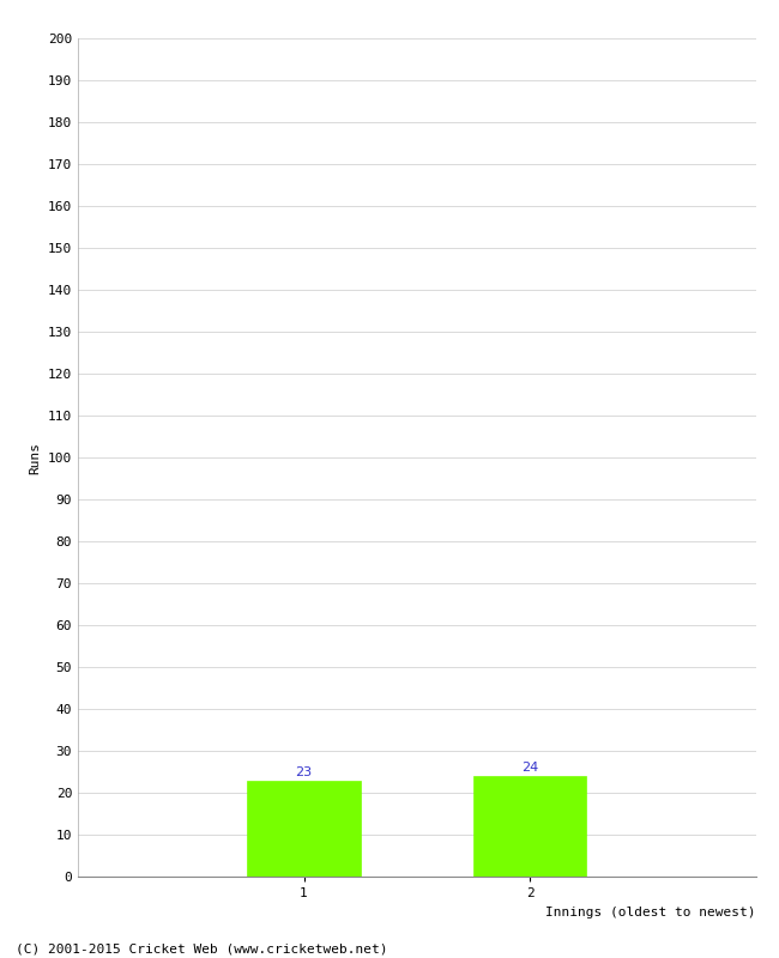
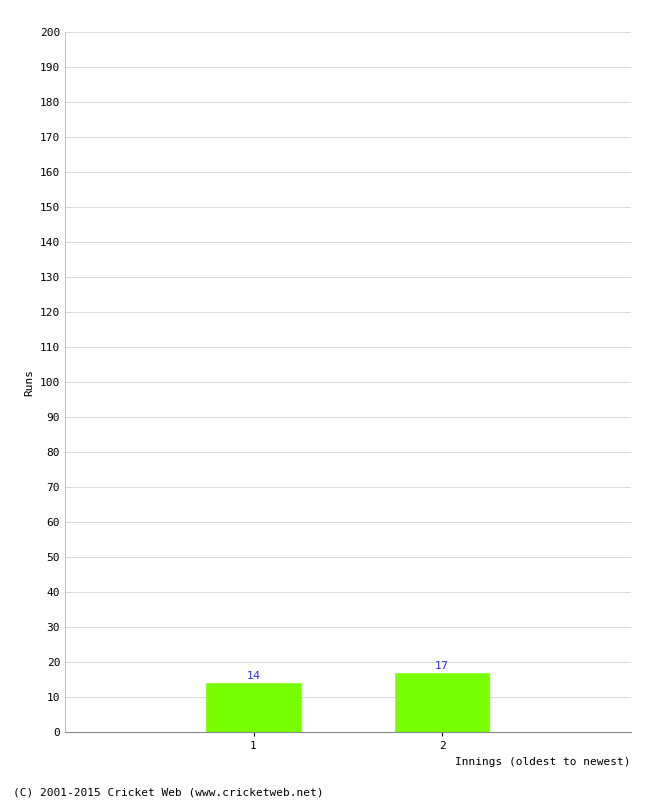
1: 23 -> 14
2: 24 -> 17
